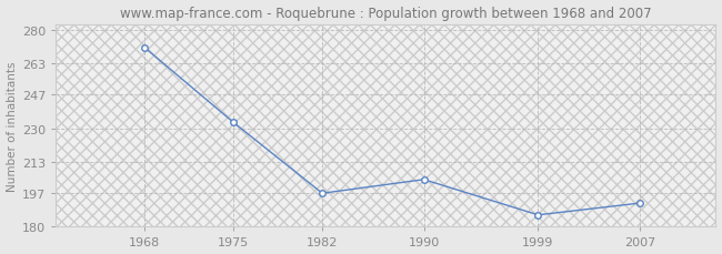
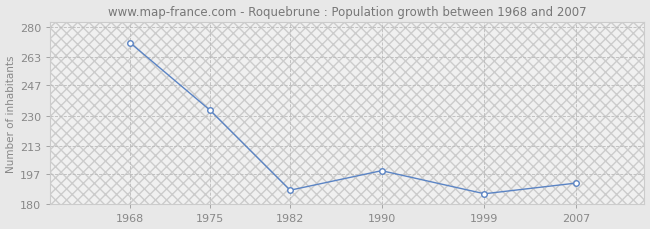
1982: 197 -> 188
1990: 204 -> 199
